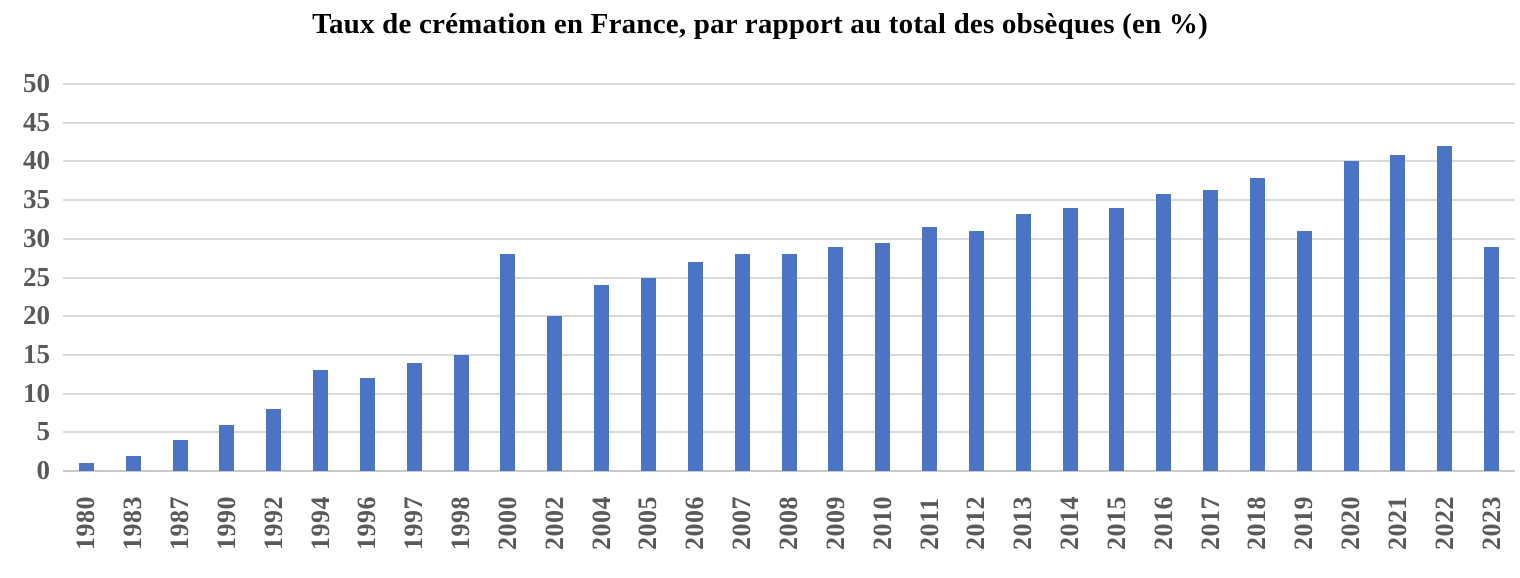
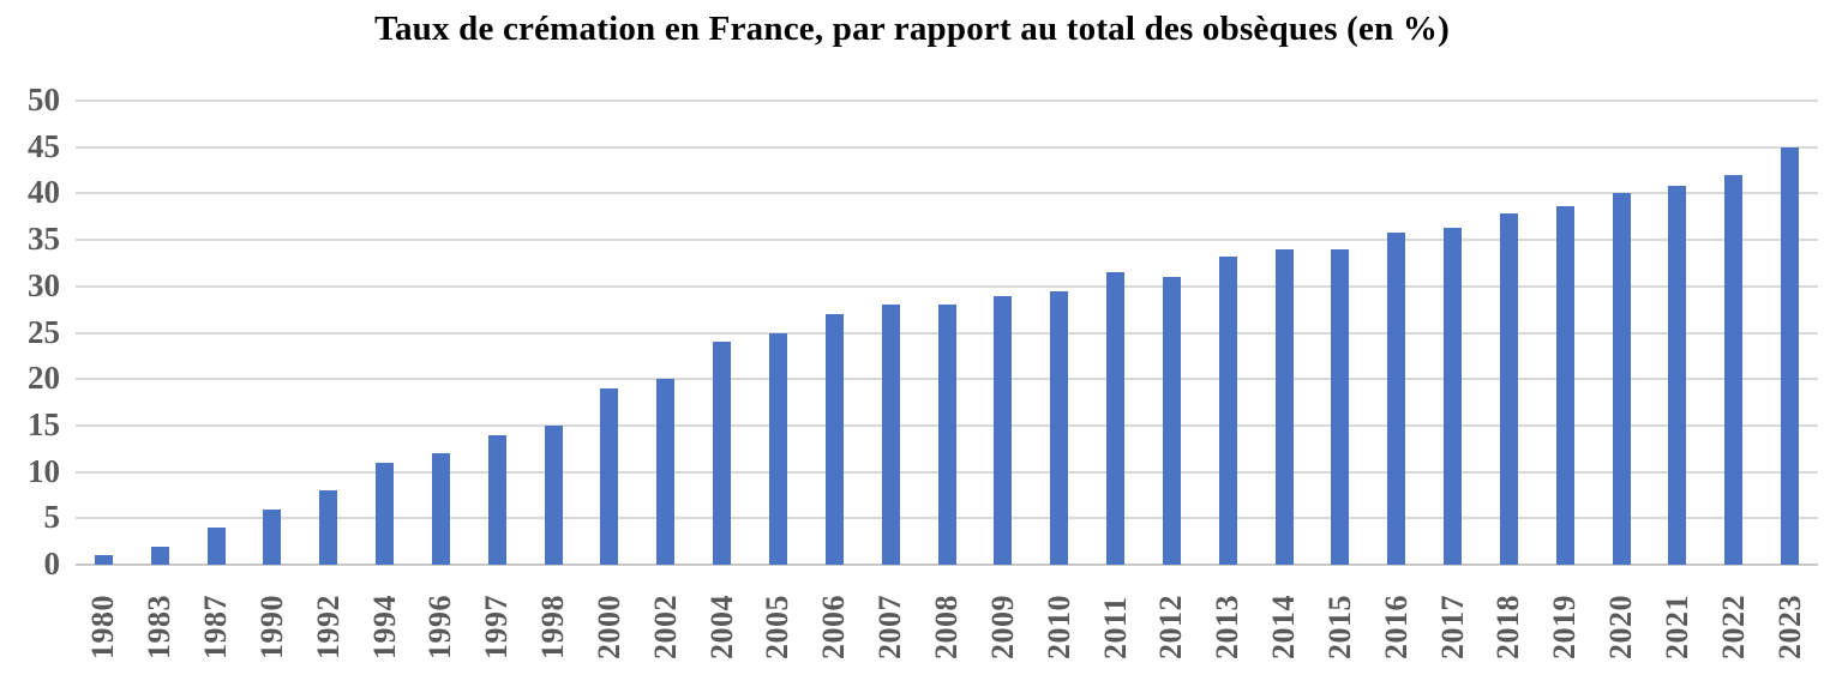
1994: 13 -> 11
2000: 28 -> 19
2019: 31 -> 39
2023: 29 -> 45
